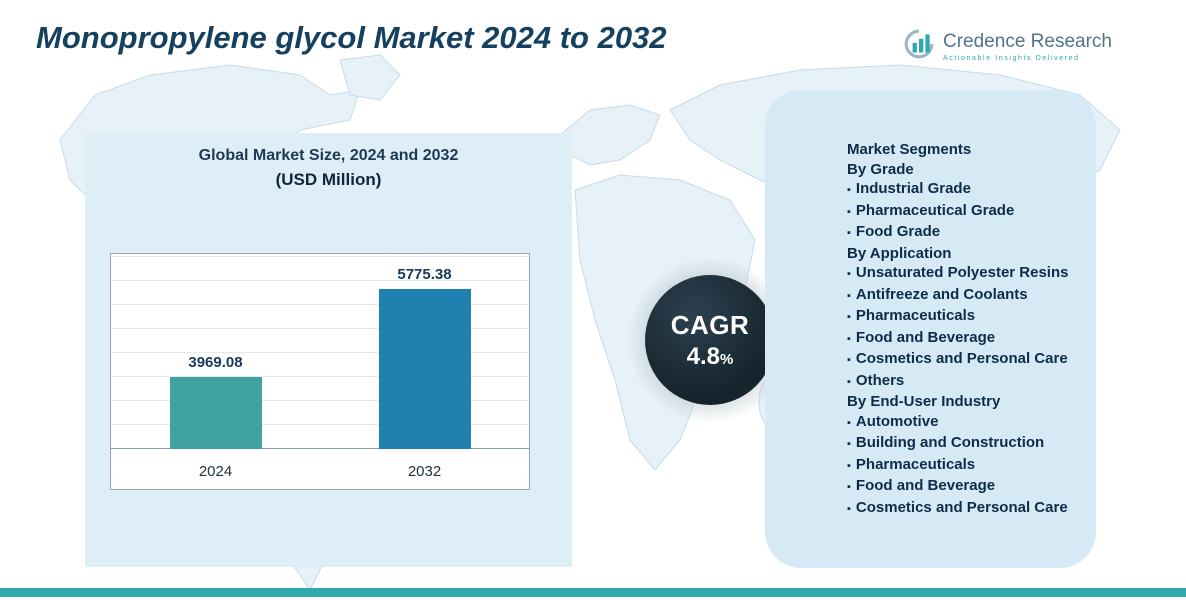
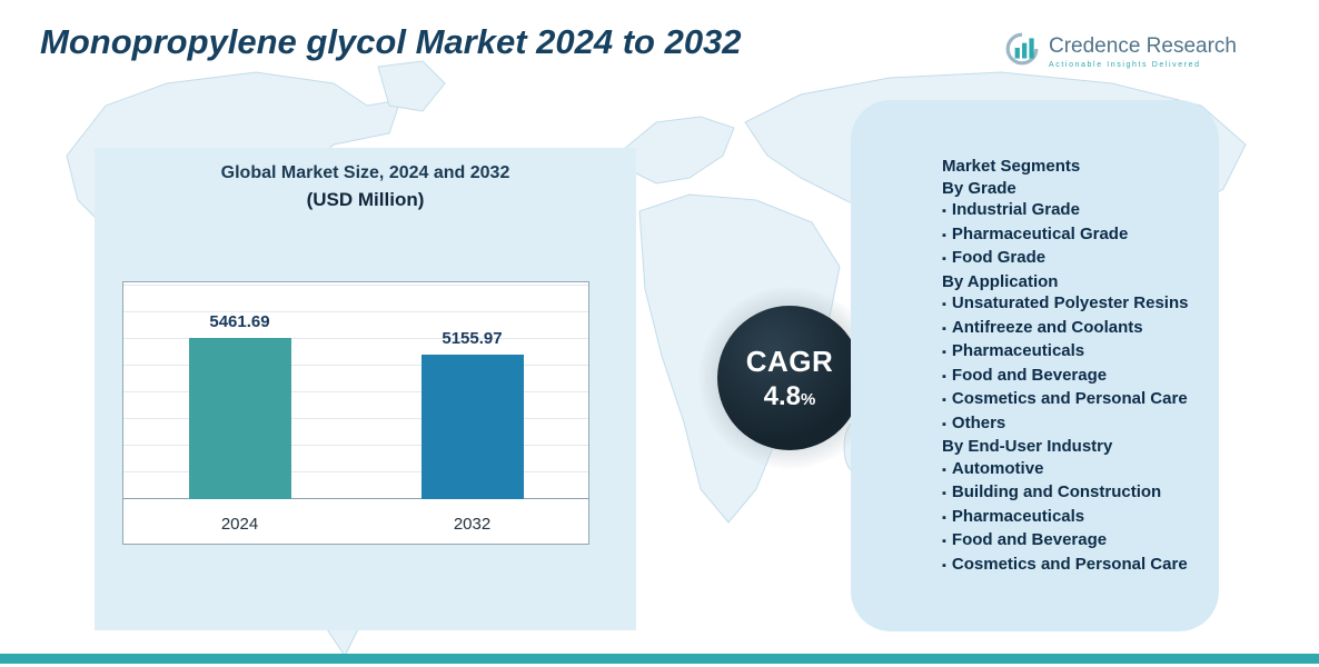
2024: 3969.08 -> 5461.69
2032: 5775.38 -> 5155.97
